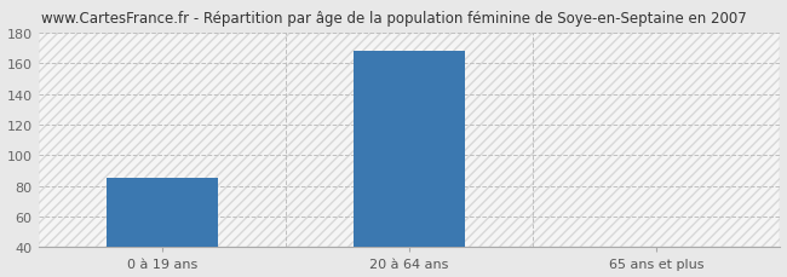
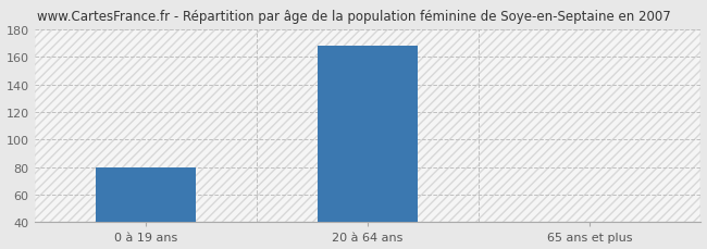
0 à 19 ans: 85 -> 80
